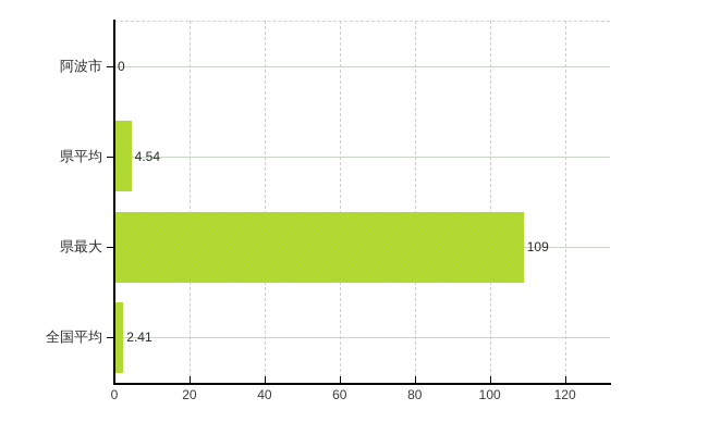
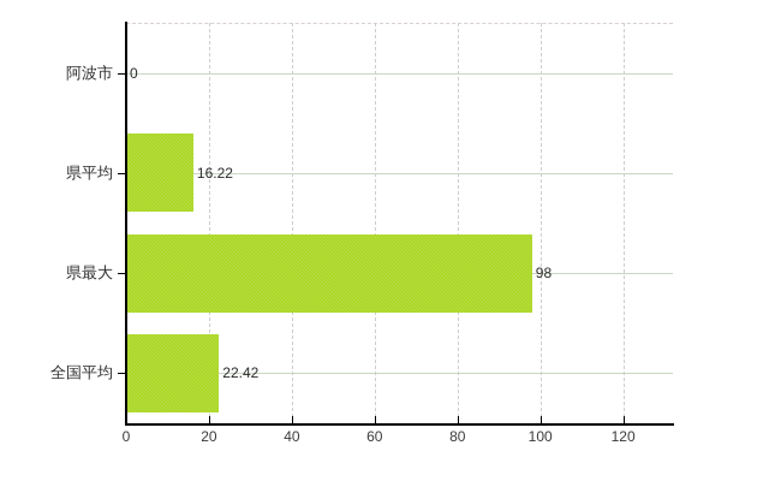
県平均: 4.54 -> 16.22
県最大: 109 -> 98
全国平均: 2.41 -> 22.42
